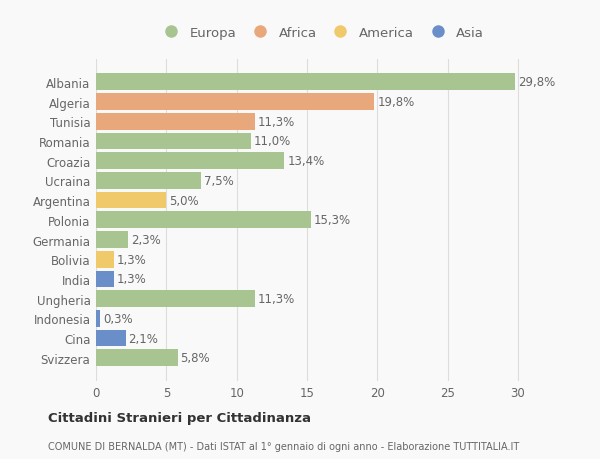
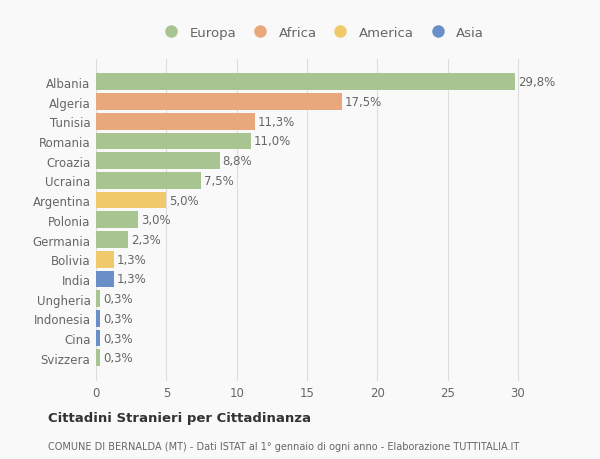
Algeria: 19,8% -> 17,5%
Croazia: 13,4% -> 8,8%
Polonia: 15,3% -> 3,0%
Ungheria: 11,3% -> 0,3%
Cina: 2,1% -> 0,3%
Svizzera: 5,8% -> 0,3%
